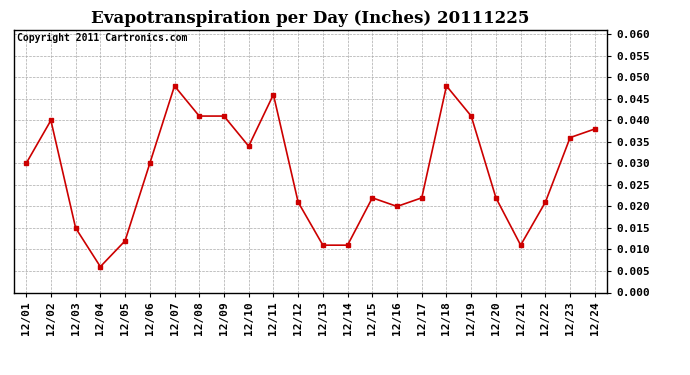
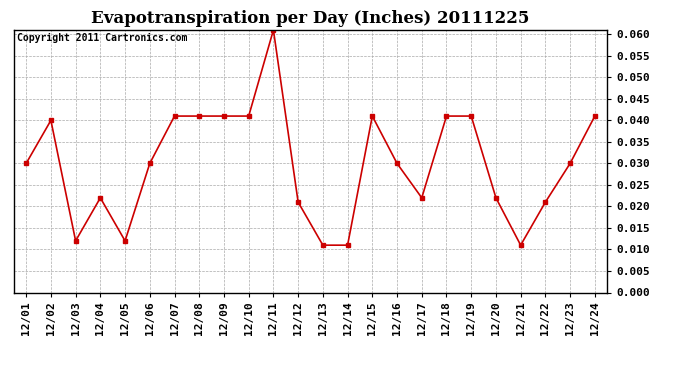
12/03: 0.015 -> 0.012
12/04: 0.006 -> 0.022
12/07: 0.048 -> 0.041
12/10: 0.034 -> 0.041
12/11: 0.046 -> 0.061
12/15: 0.022 -> 0.041
12/16: 0.020 -> 0.030
12/18: 0.048 -> 0.041
12/23: 0.036 -> 0.030
12/24: 0.038 -> 0.041
